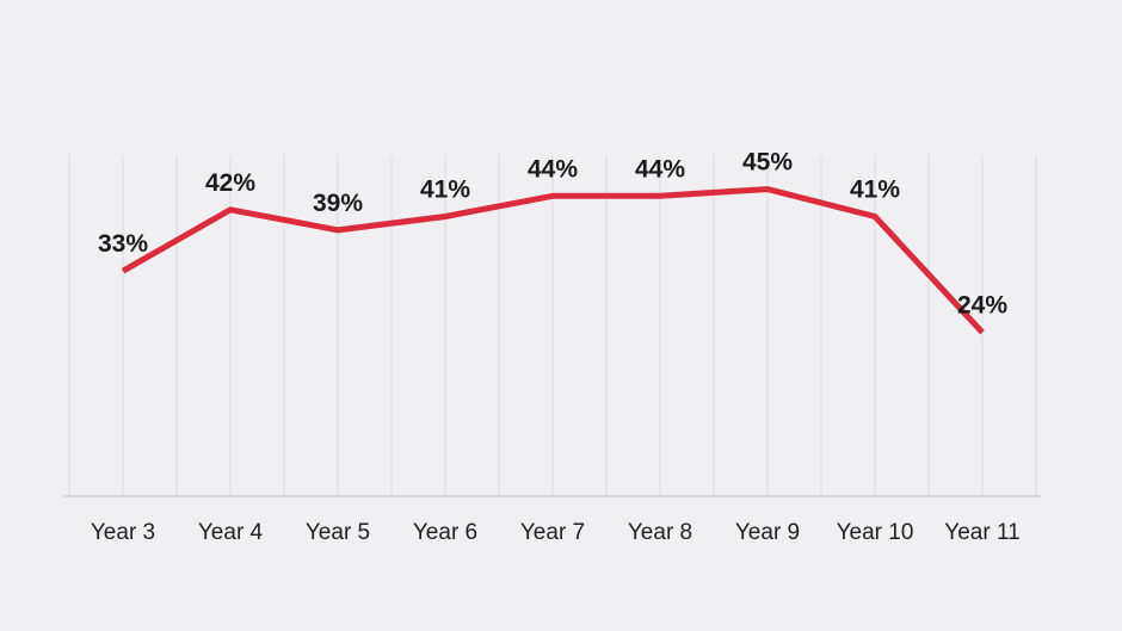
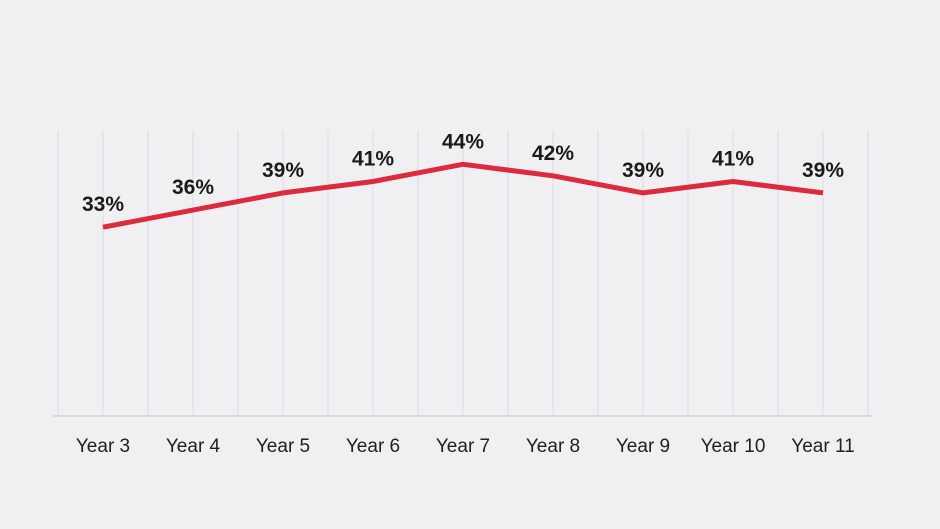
Year 4: 42% -> 36%
Year 8: 44% -> 42%
Year 9: 45% -> 39%
Year 11: 24% -> 39%
